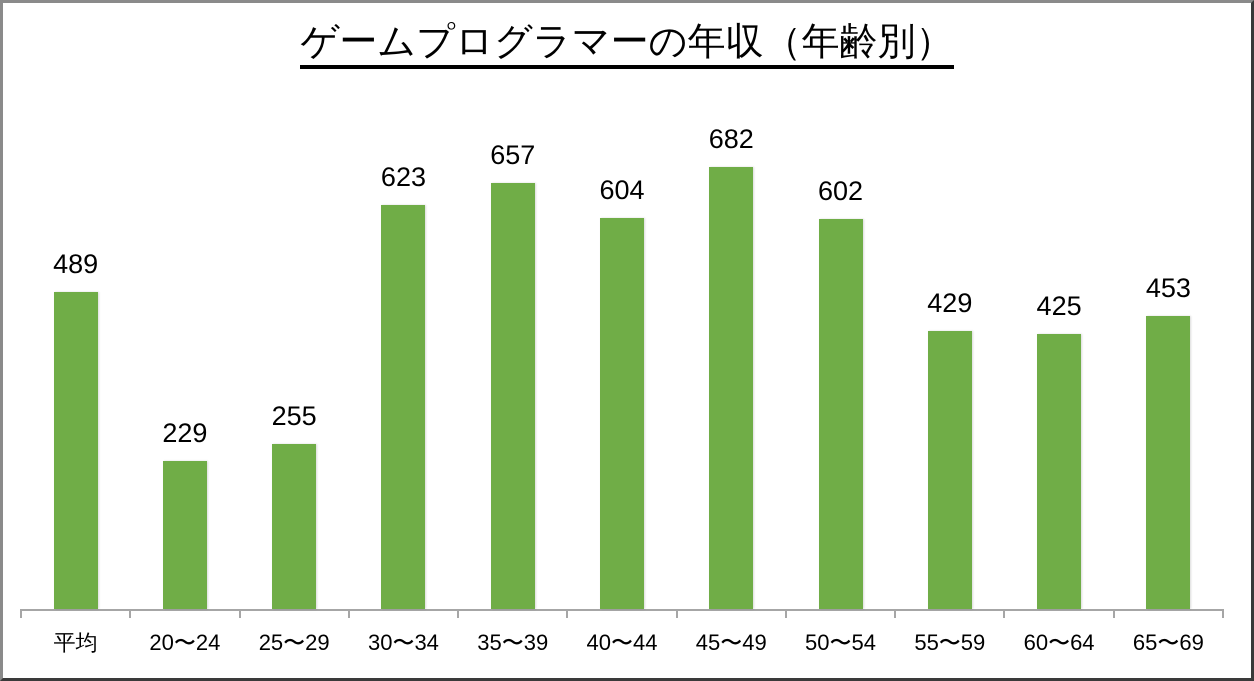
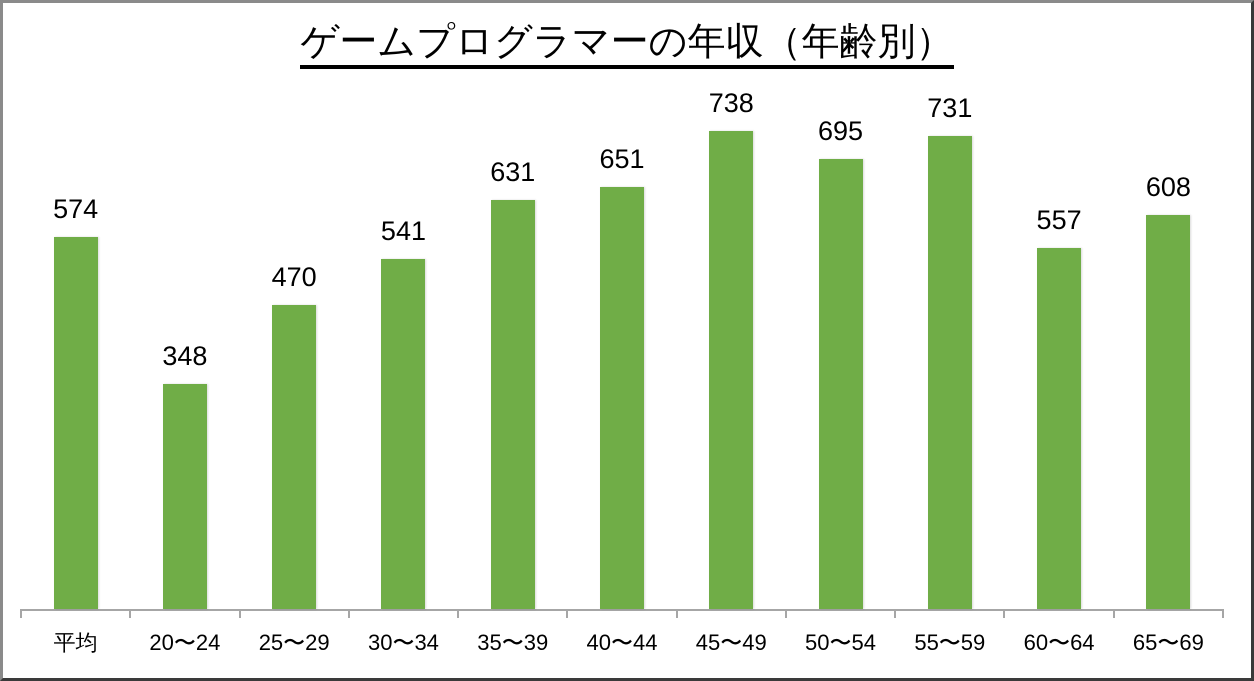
平均: 489 -> 574
20〜24: 229 -> 348
25〜29: 255 -> 470
30〜34: 623 -> 541
35〜39: 657 -> 631
40〜44: 604 -> 651
45〜49: 682 -> 738
50〜54: 602 -> 695
55〜59: 429 -> 731
60〜64: 425 -> 557
65〜69: 453 -> 608
